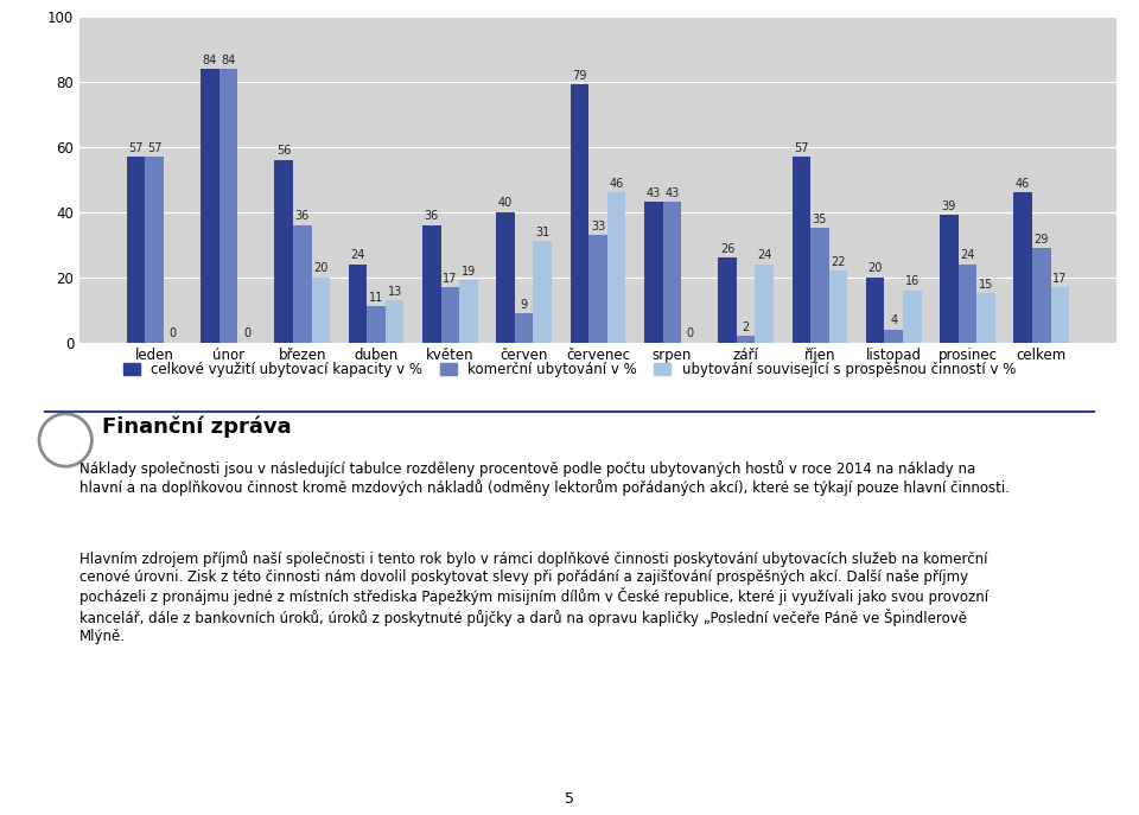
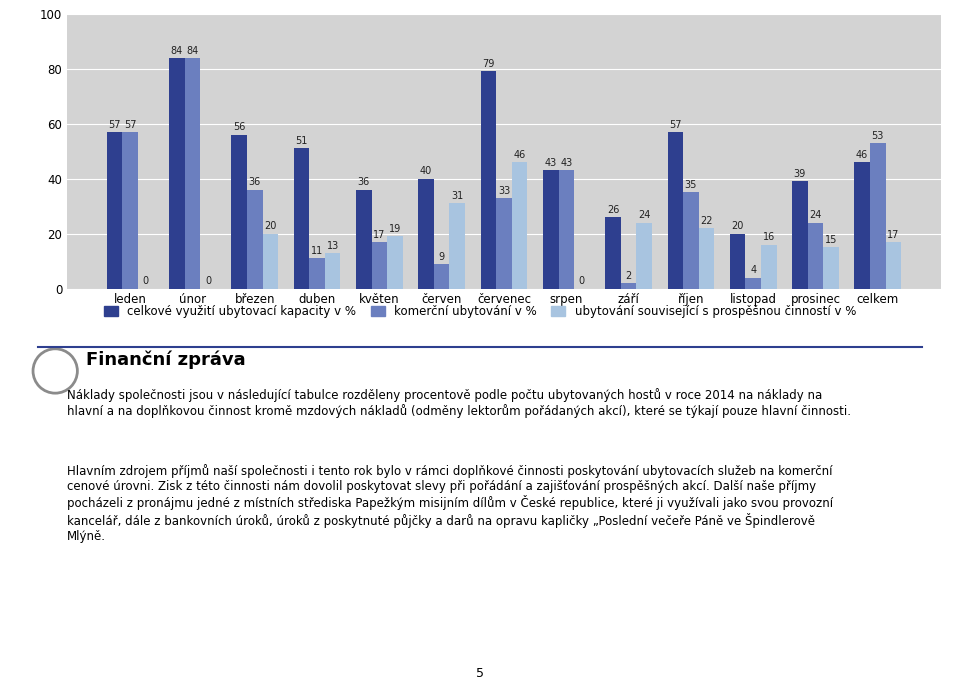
celkové využití ubytovací kapacity v %/duben: 24 -> 51
komerční ubytování v %/celkem: 29 -> 53
